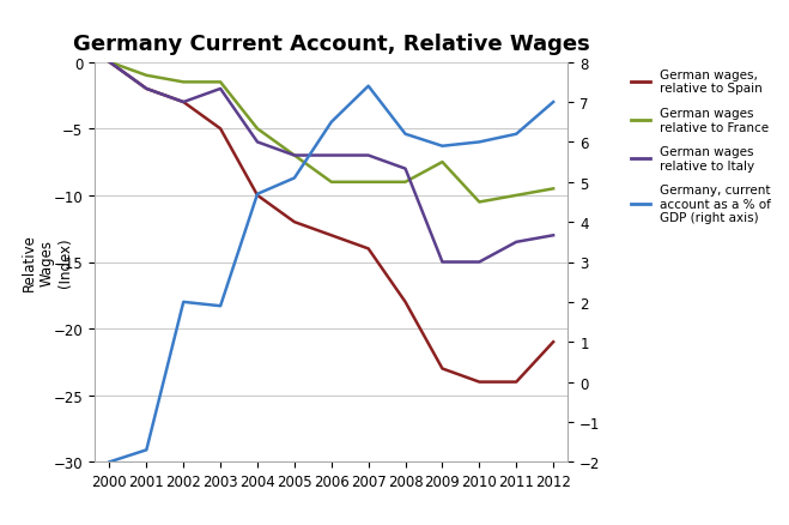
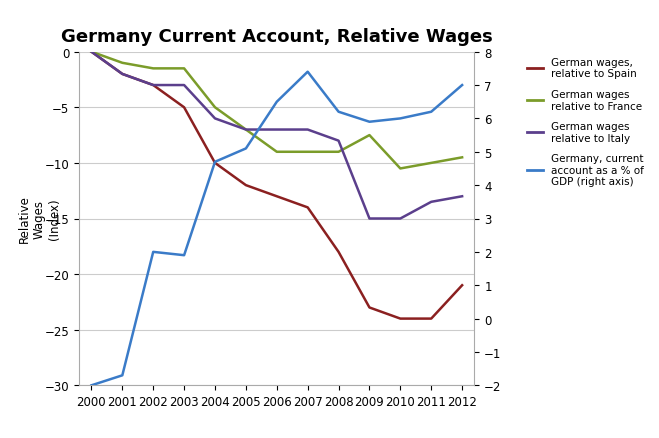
German wages relative to Italy/2003: -2.0 -> -3.0
